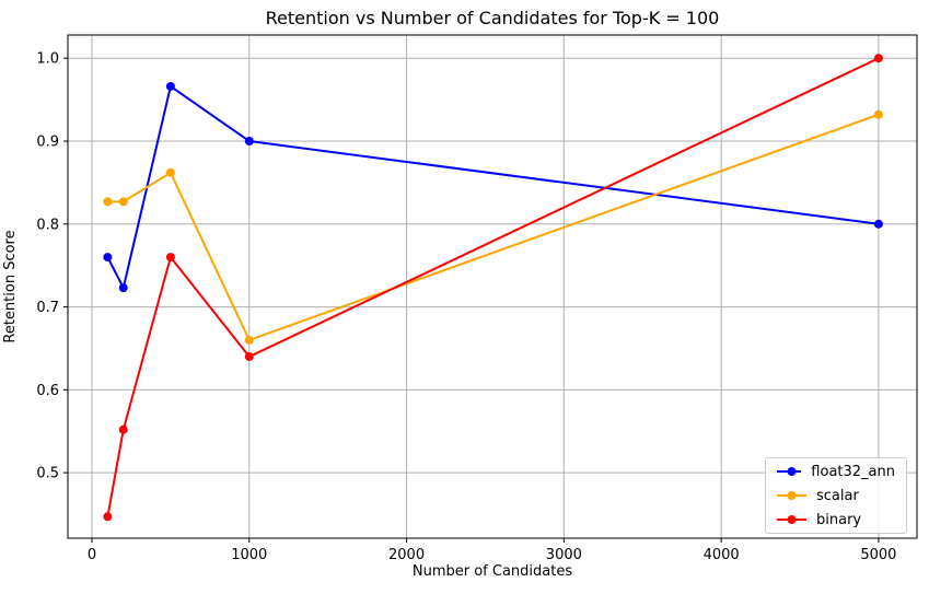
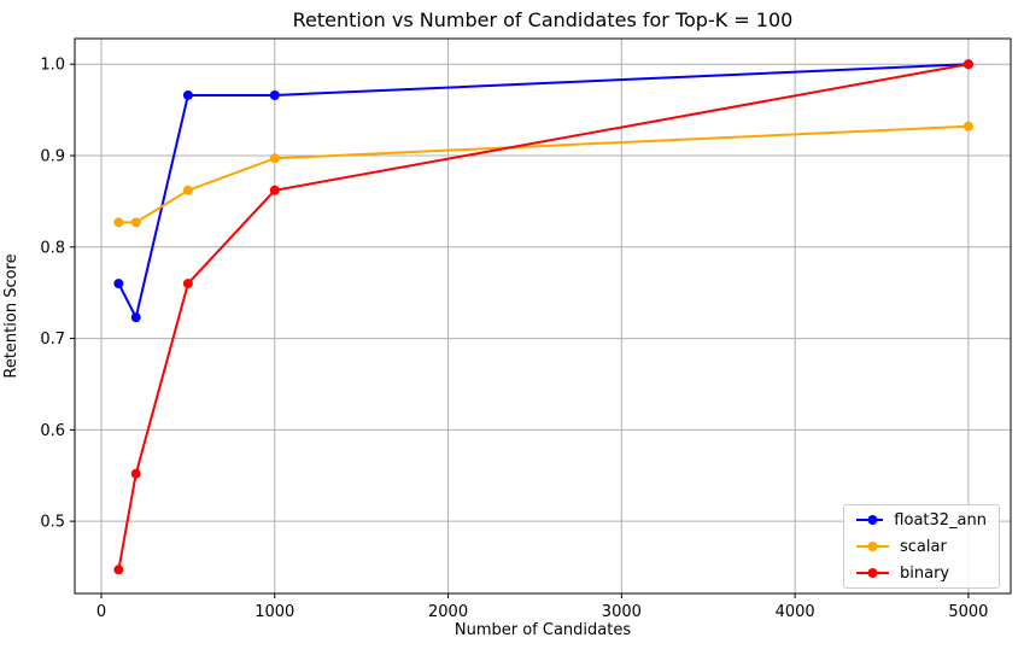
float32_ann/1000: 0.90 -> 0.97
scalar/1000: 0.66 -> 0.90
binary/1000: 0.64 -> 0.86
float32_ann/5000: 0.80 -> 1.00
